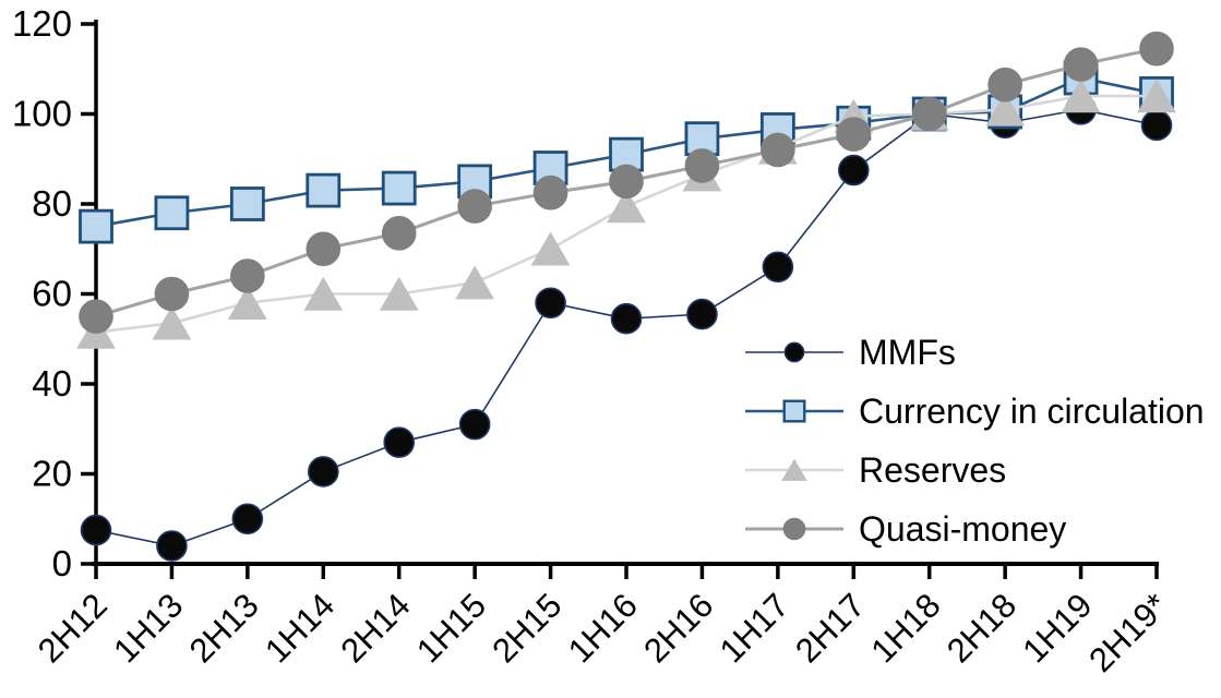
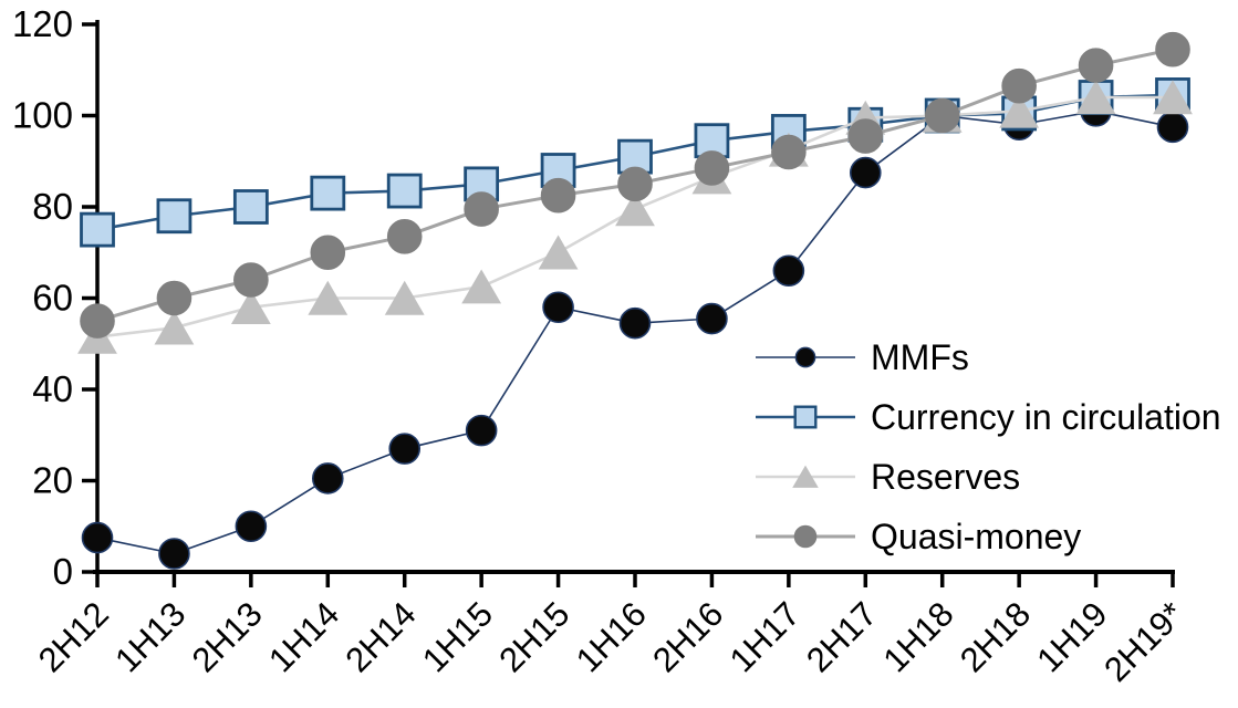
Currency in circulation/1H19: 108 -> 104
